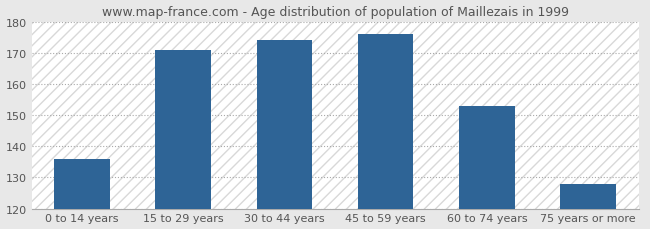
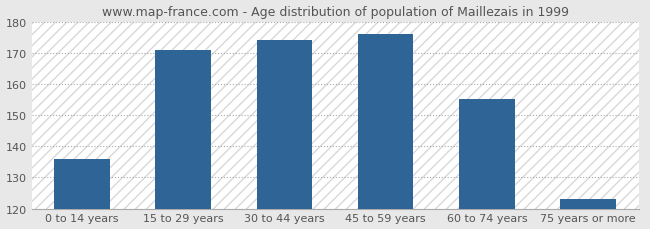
60 to 74 years: 153 -> 155
75 years or more: 128 -> 123
